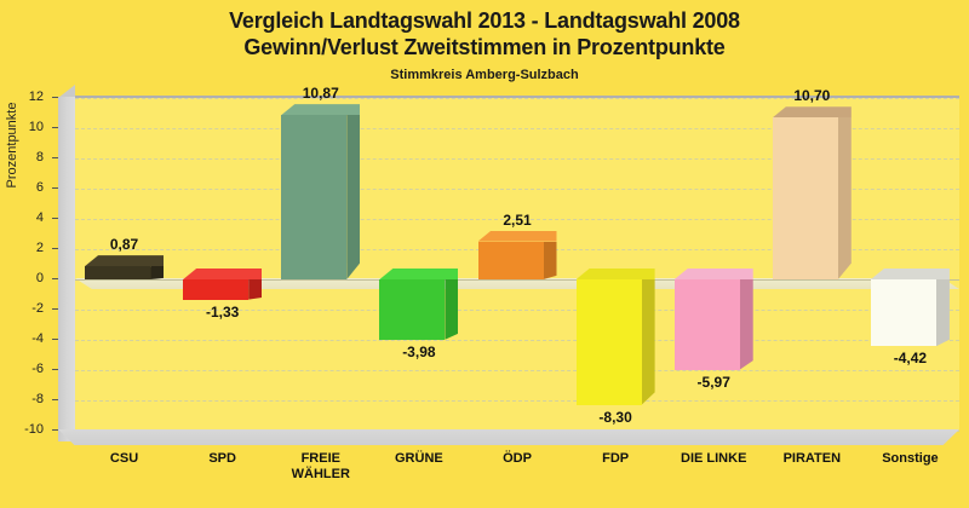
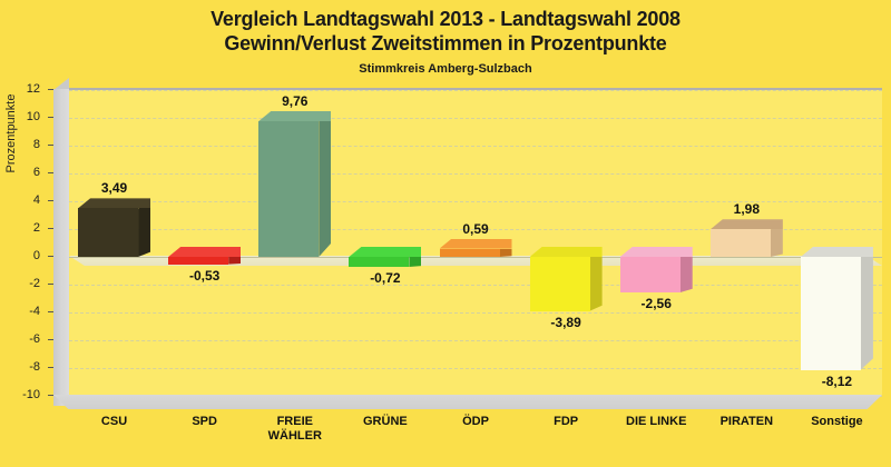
CSU: 0,87 -> 3,49
SPD: -1,33 -> -0,53
FREIE WÄHLER: 10,87 -> 9,76
GRÜNE: -3,98 -> -0,72
ÖDP: 2,51 -> 0,59
FDP: -8,30 -> -3,89
DIE LINKE: -5,97 -> -2,56
PIRATEN: 10,70 -> 1,98
Sonstige: -4,42 -> -8,12
